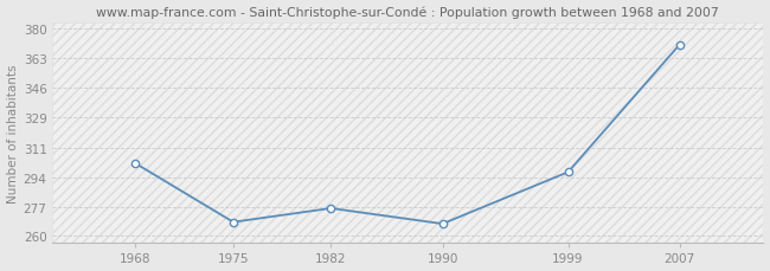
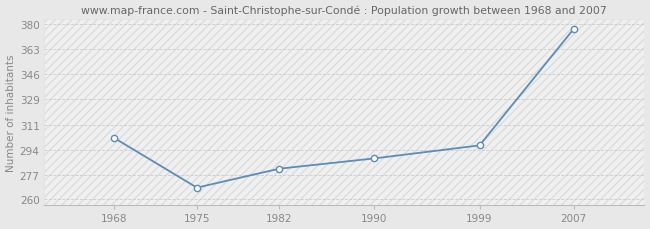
1982: 276 -> 281
1990: 267 -> 288
2007: 371 -> 377
